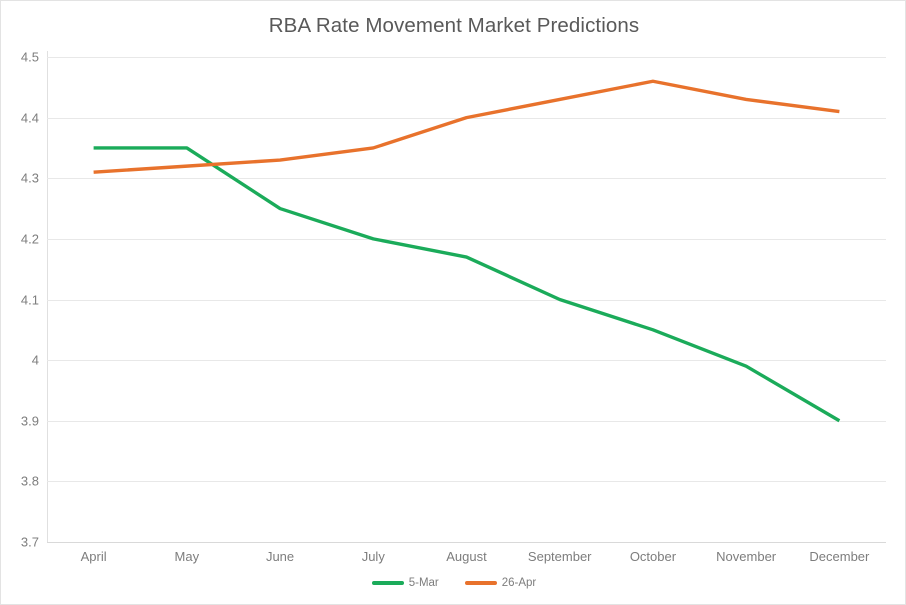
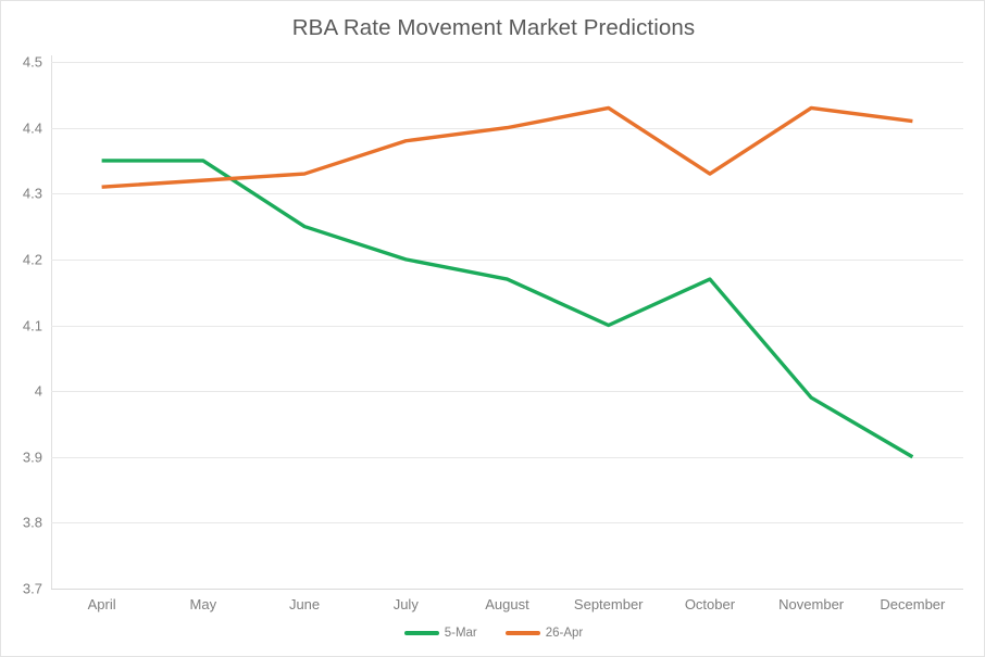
26-Apr/July: 4.35 -> 4.38
5-Mar/October: 4.05 -> 4.17
26-Apr/October: 4.46 -> 4.33
